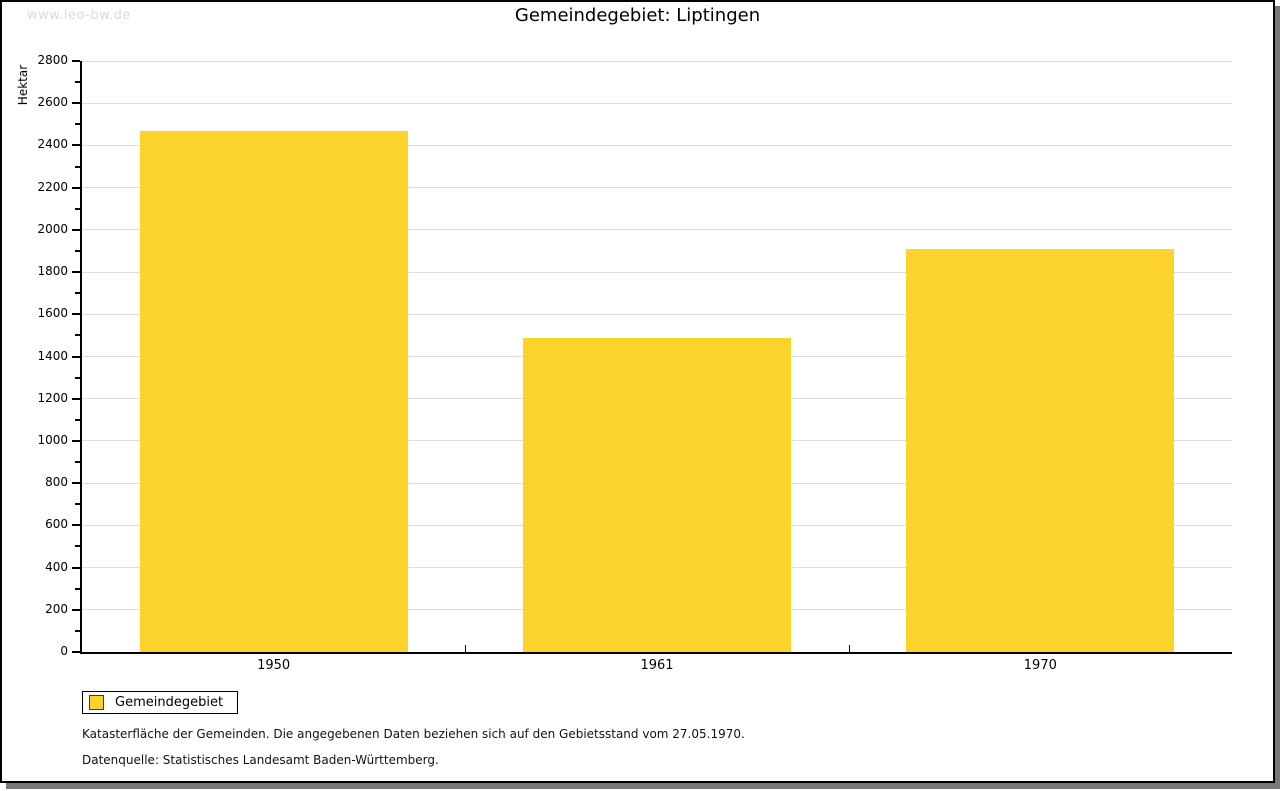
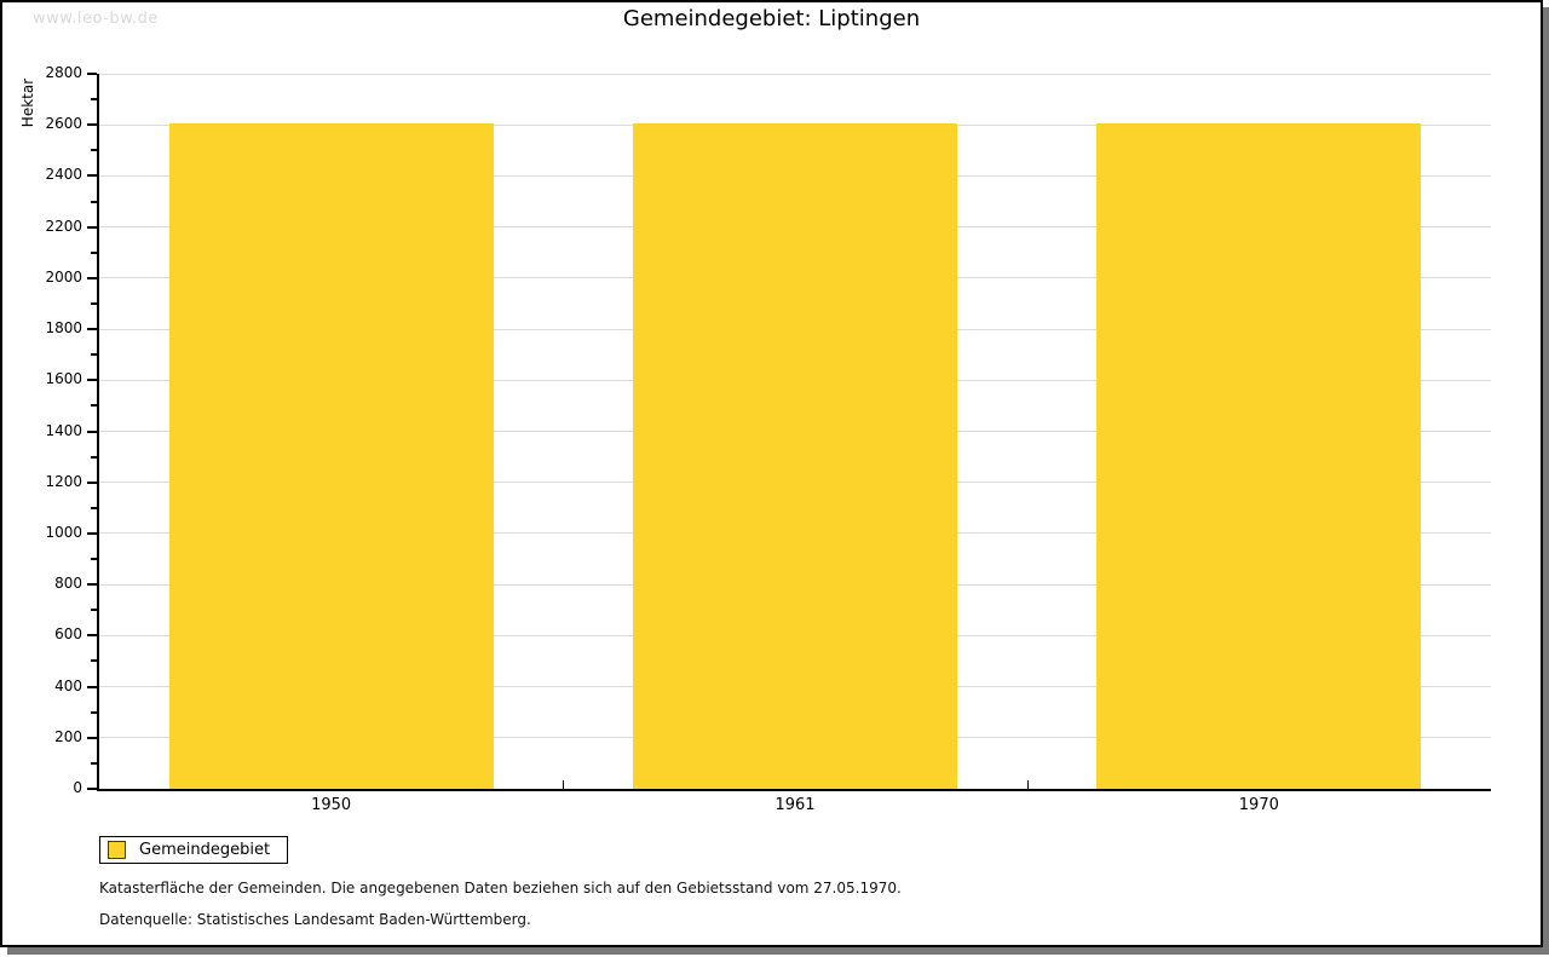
1950: 2470 -> 2600
1961: 1490 -> 2600
1970: 1910 -> 2600
